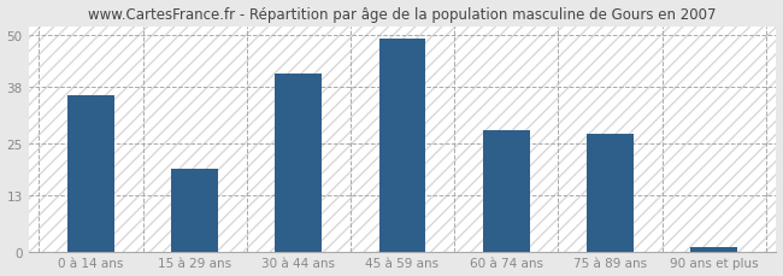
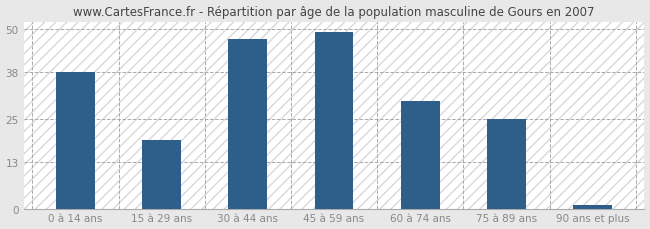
0 à 14 ans: 36 -> 38
30 à 44 ans: 41 -> 47
60 à 74 ans: 28 -> 30
75 à 89 ans: 27 -> 25
